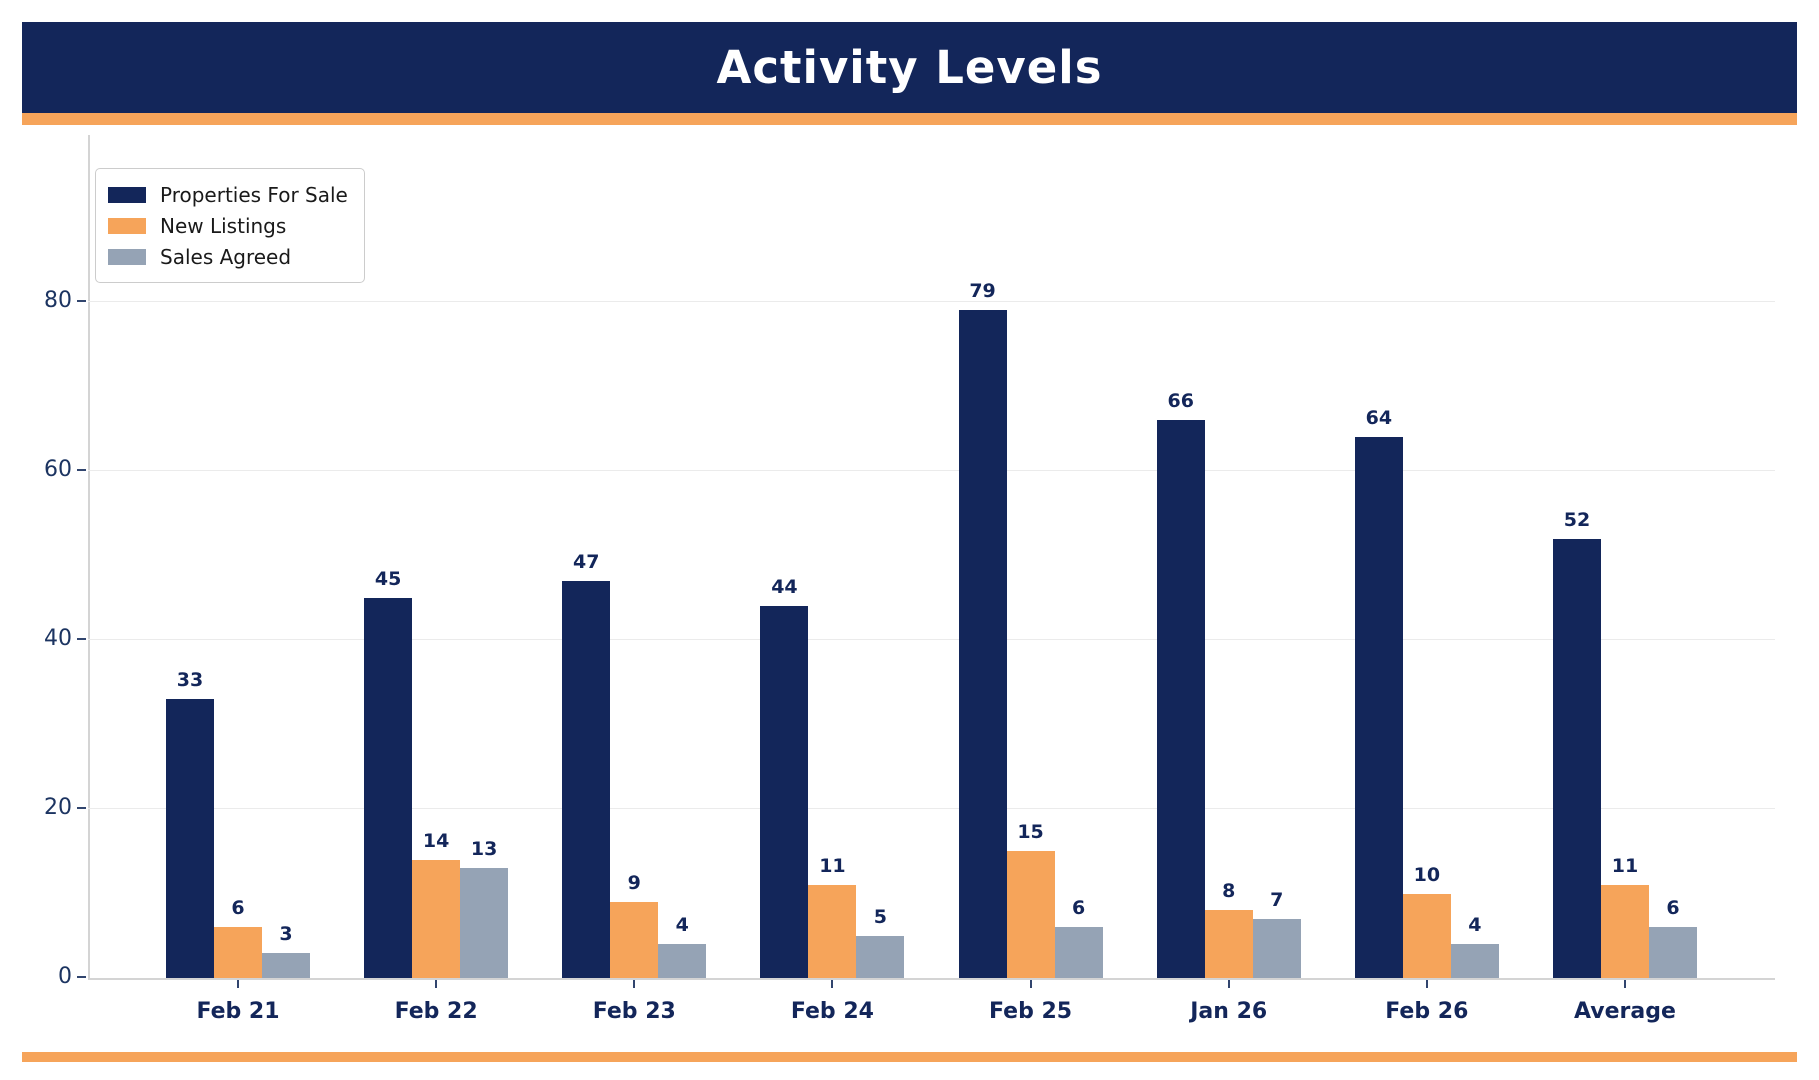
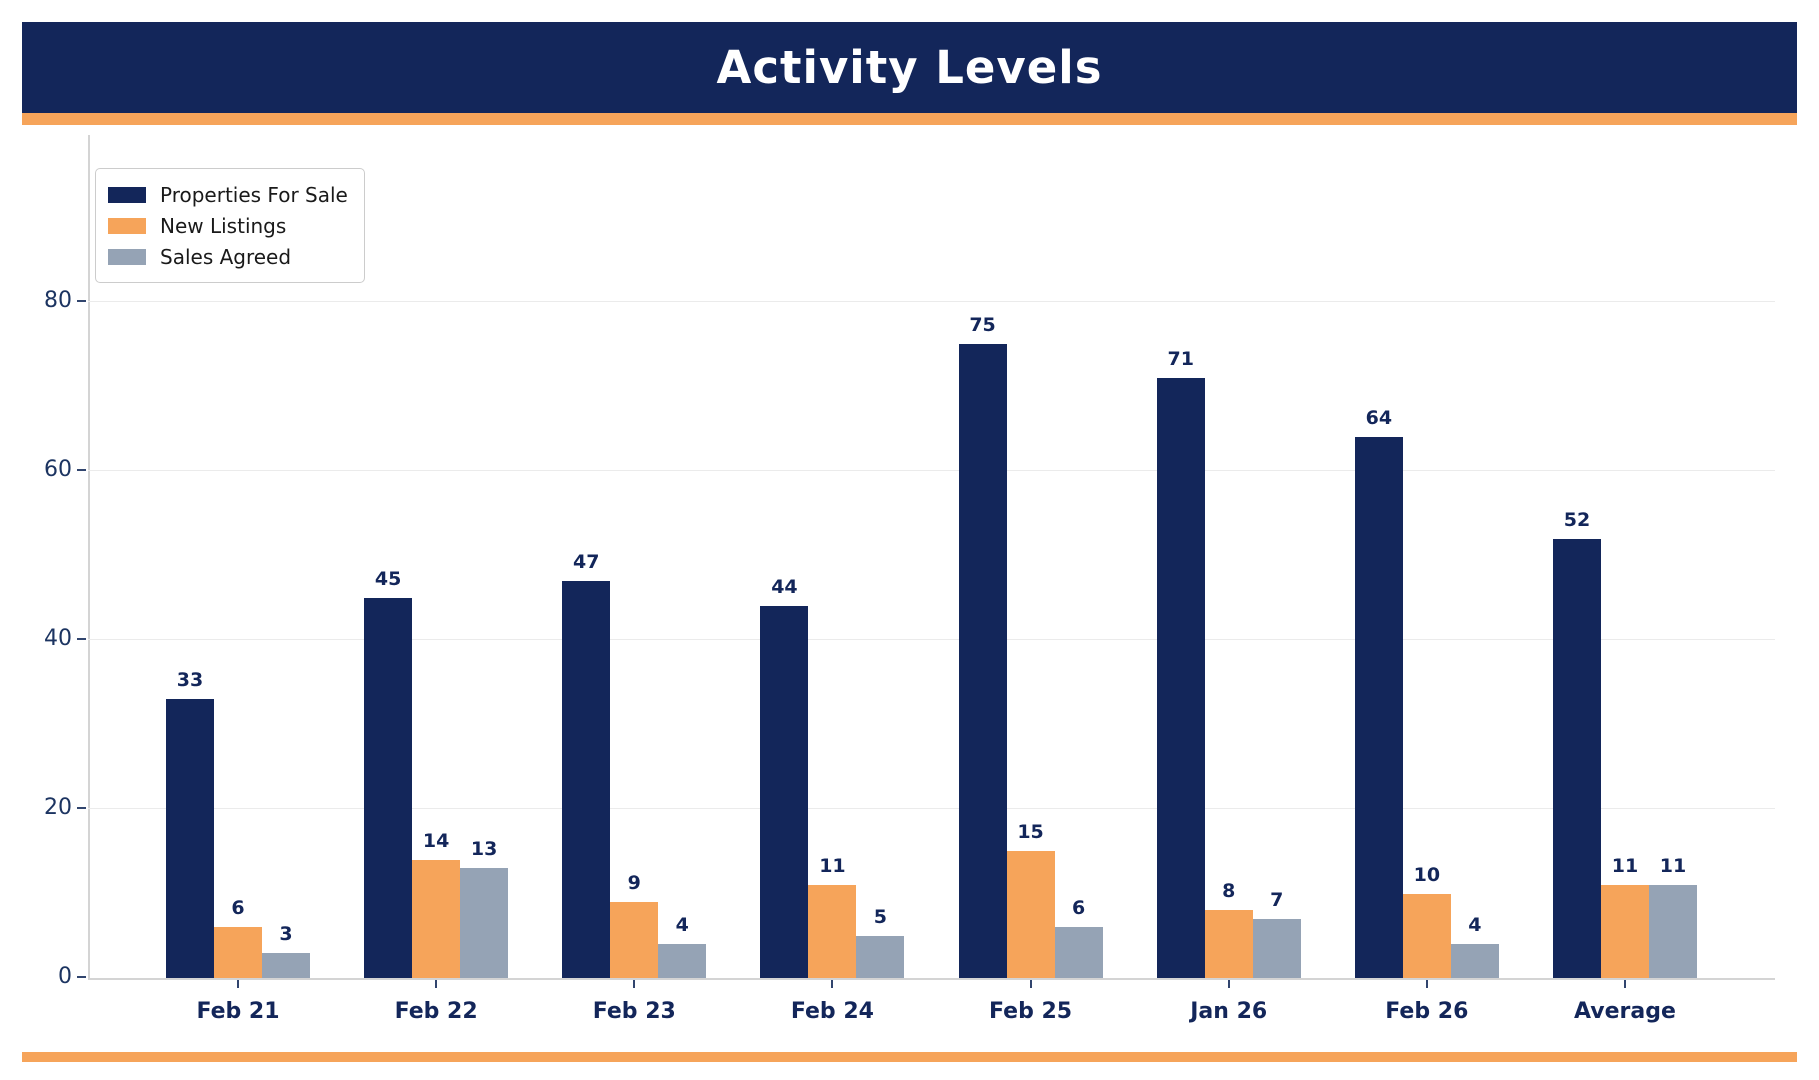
Properties For Sale/Feb 25: 79 -> 75
Properties For Sale/Jan 26: 66 -> 71
Sales Agreed/Average: 6 -> 11
